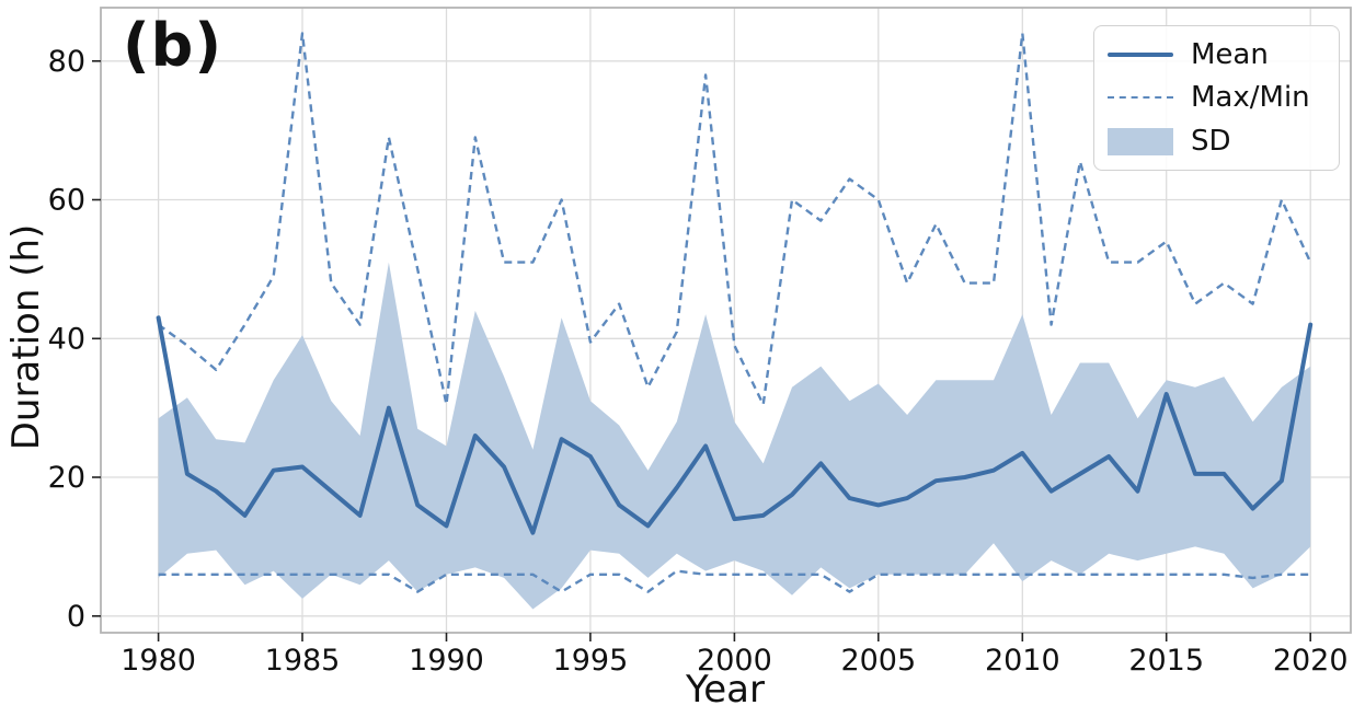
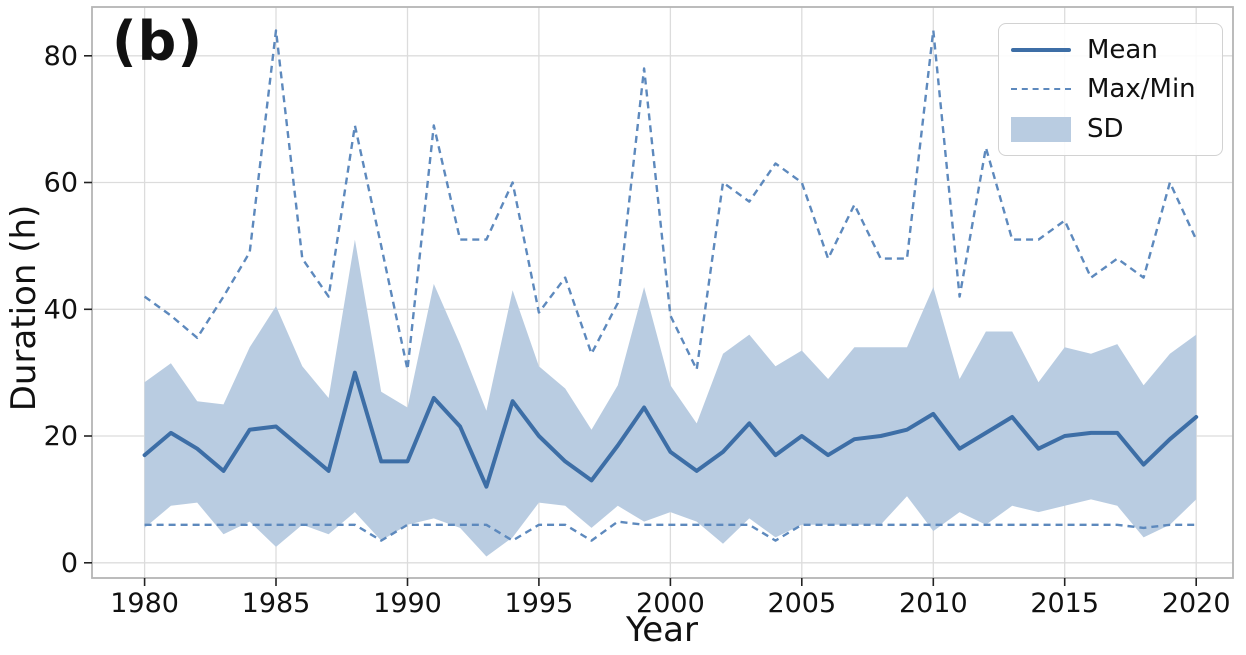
Mean/1980: 43 -> 17
Mean/1990: 13 -> 16
Mean/1995: 23 -> 20
Mean/2000: 14 -> 18
Mean/2005: 16 -> 20
Mean/2015: 32 -> 20
Mean/2020: 42 -> 23
